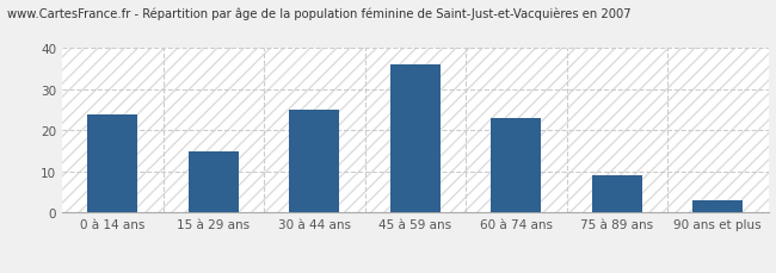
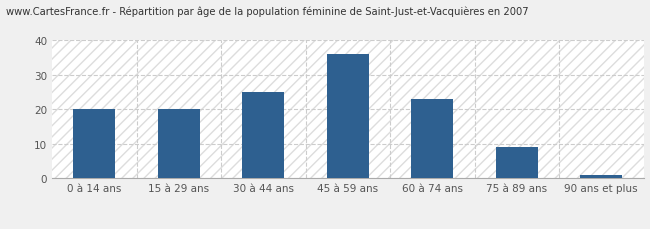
0 à 14 ans: 24 -> 20
15 à 29 ans: 15 -> 20
90 ans et plus: 3 -> 1
